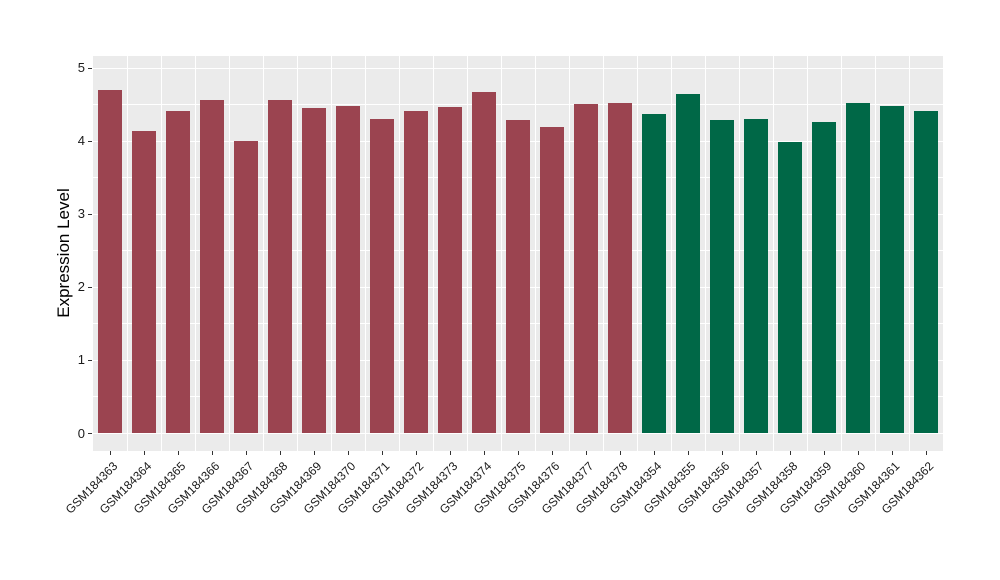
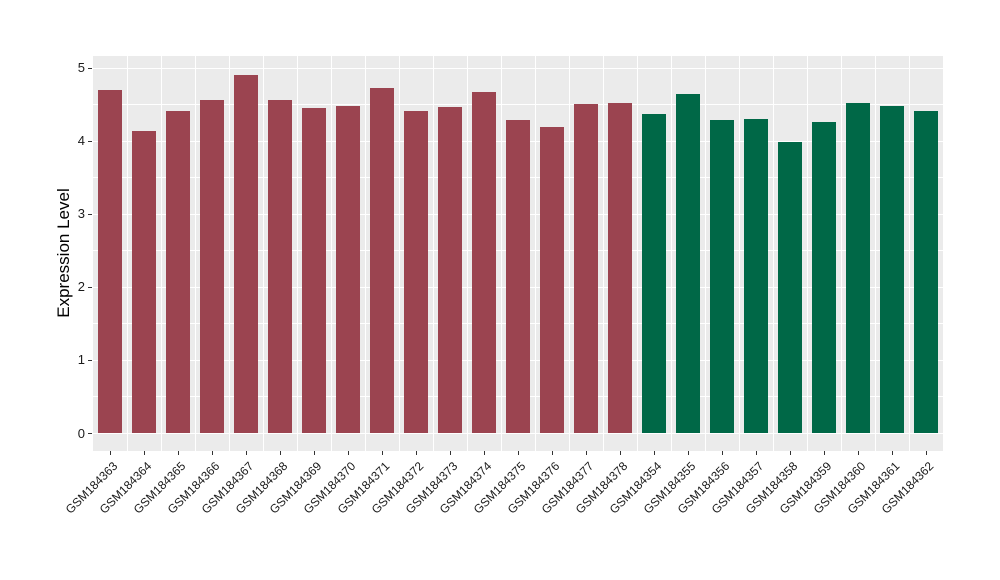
GSM184367: 4.0 -> 4.9
GSM184371: 4.3 -> 4.7
